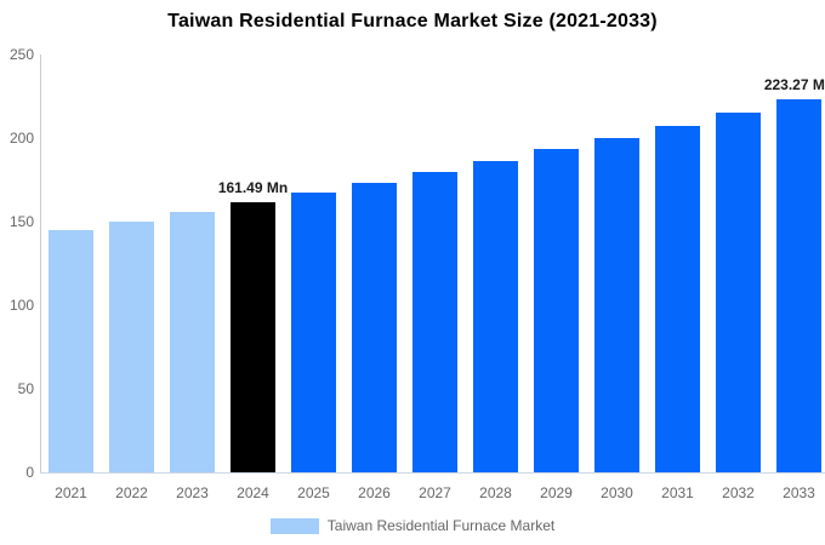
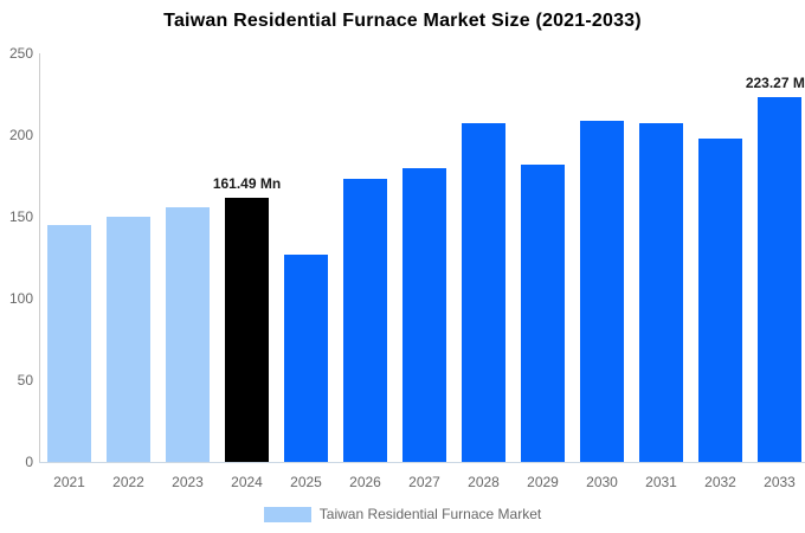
2025: 167 -> 127
2028: 186 -> 207
2029: 193 -> 182
2030: 200 -> 209
2032: 215 -> 198
